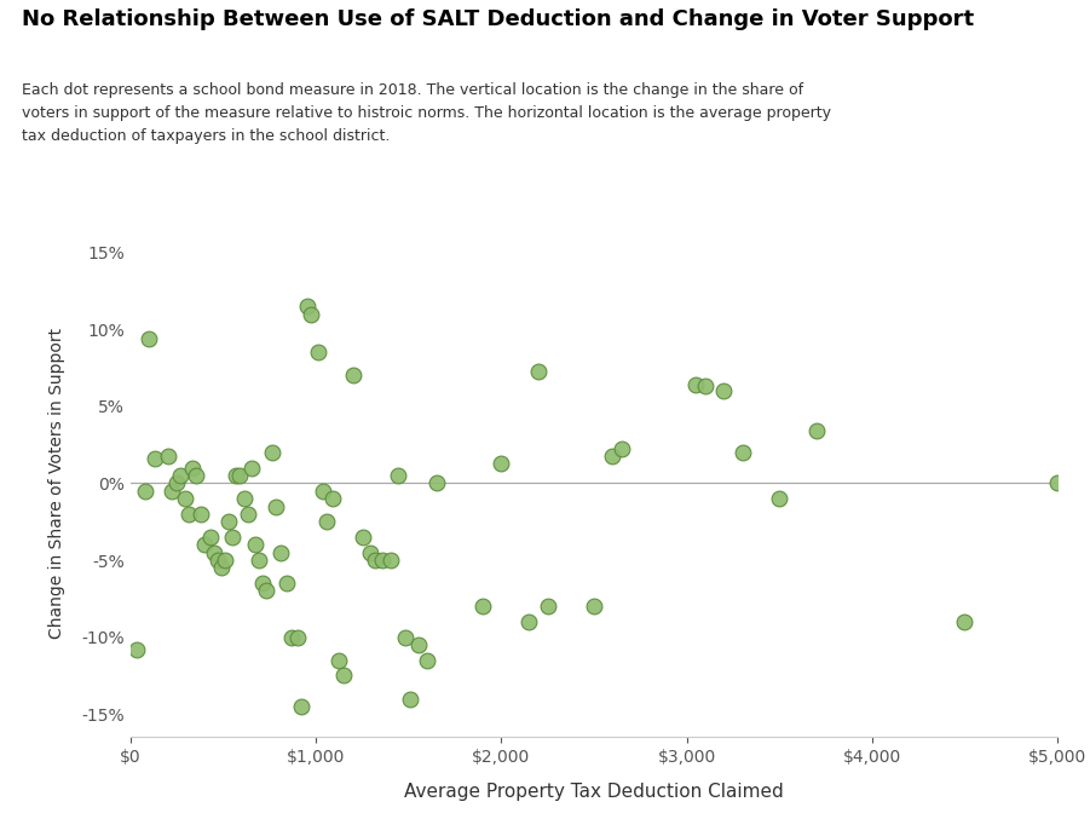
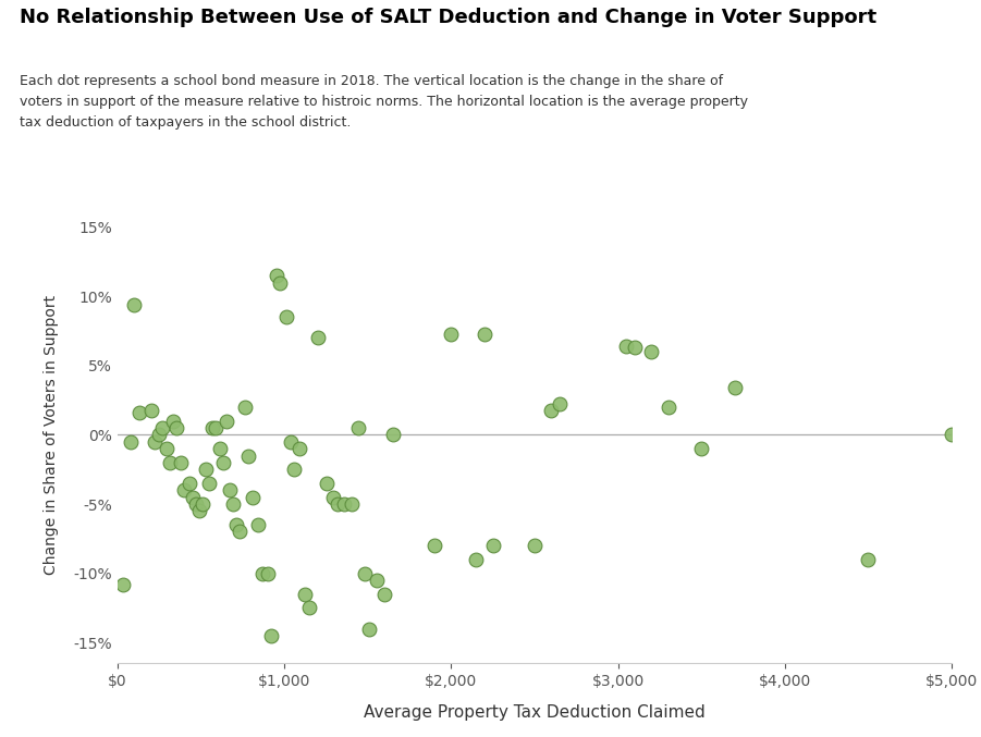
$2,000: 1.3% -> 7.3%
